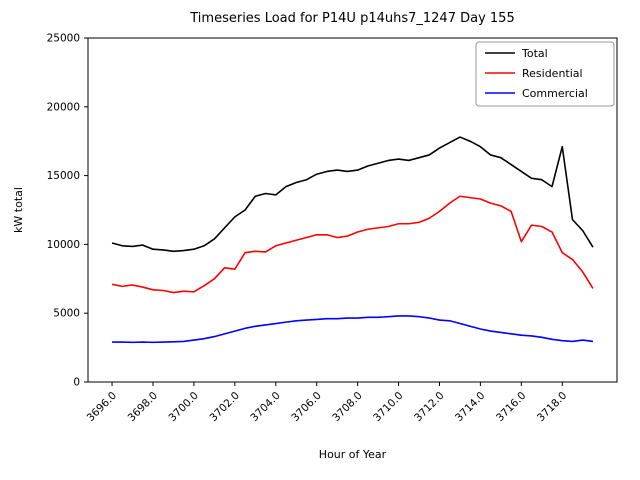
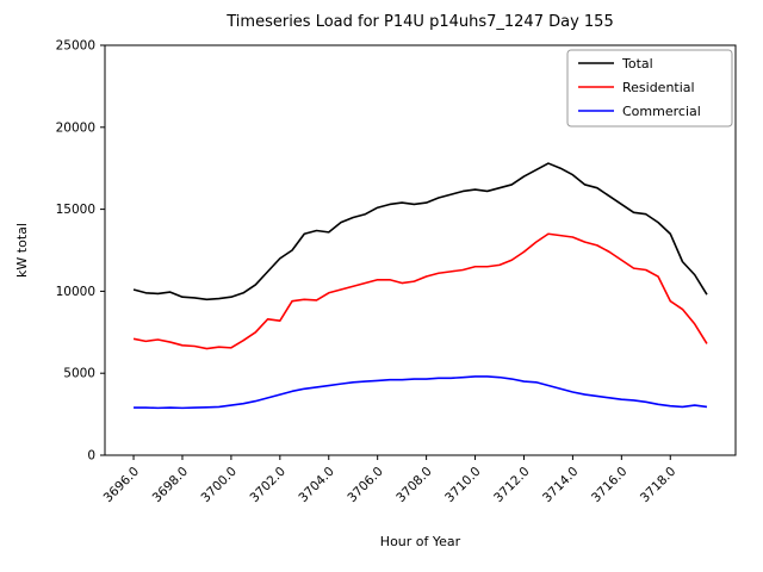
Residential/3716.0: 10200 -> 11900
Total/3718.0: 17100 -> 13500
